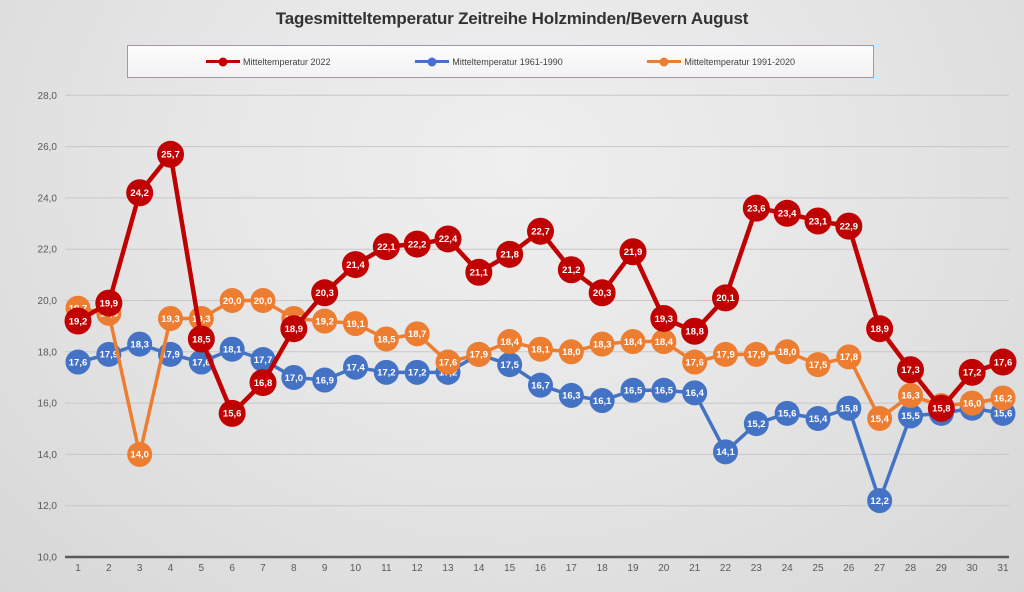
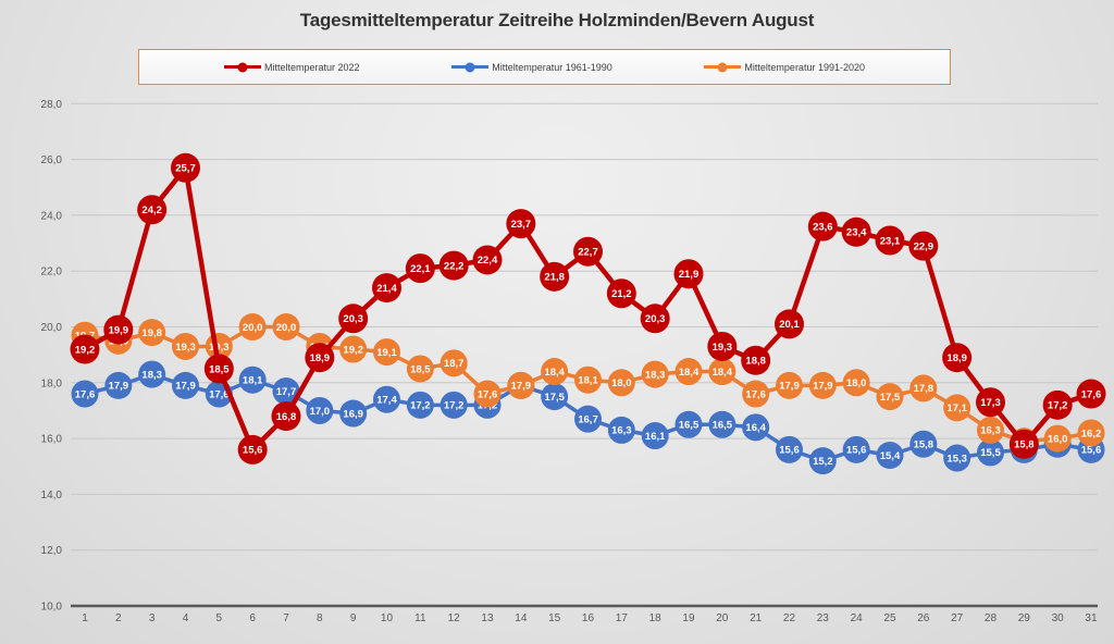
Mitteltemperatur 1991-2020/3: 14,0 -> 19,8
Mitteltemperatur 2022/14: 21,1 -> 23,7
Mitteltemperatur 1961-1990/22: 14,1 -> 15,6
Mitteltemperatur 1961-1990/27: 12,2 -> 15,3
Mitteltemperatur 1991-2020/27: 15,4 -> 17,1
